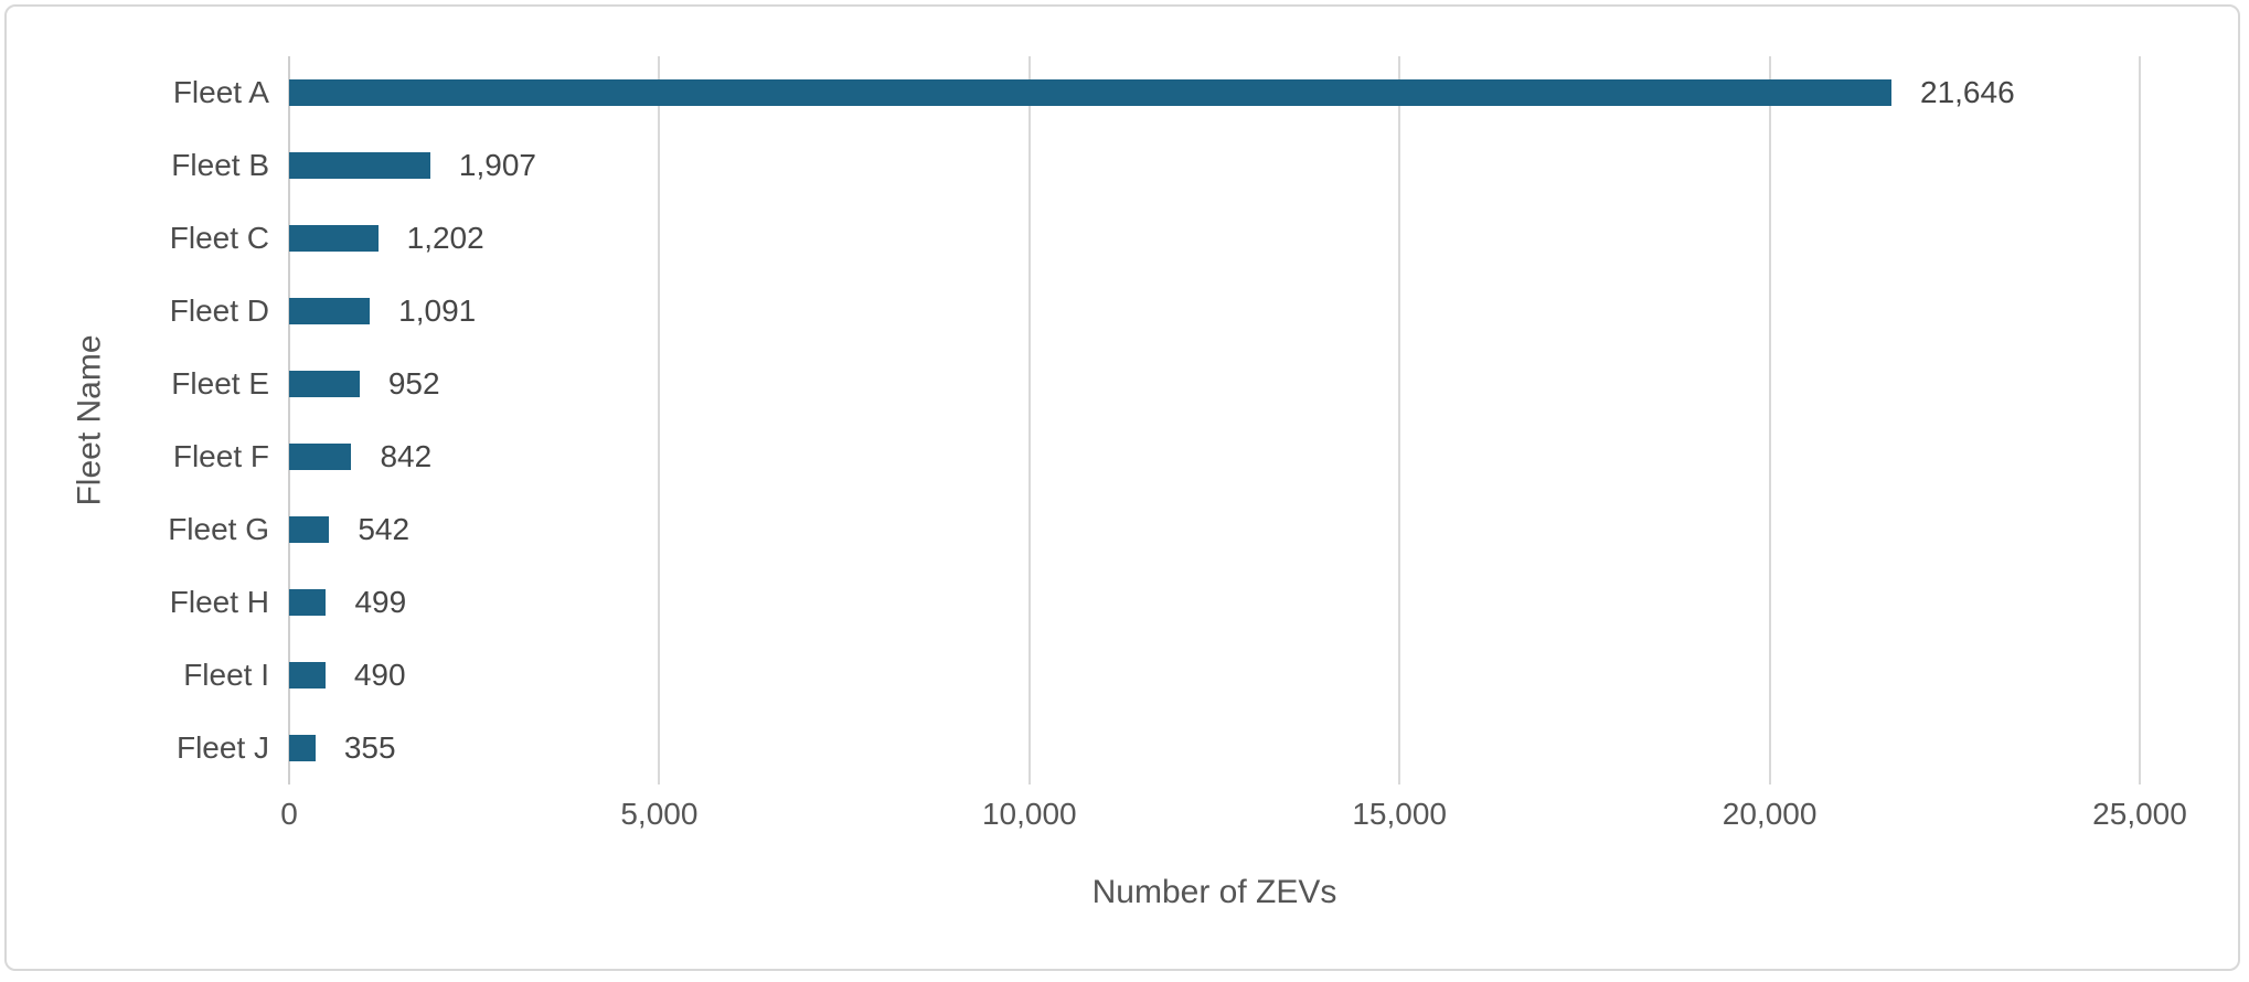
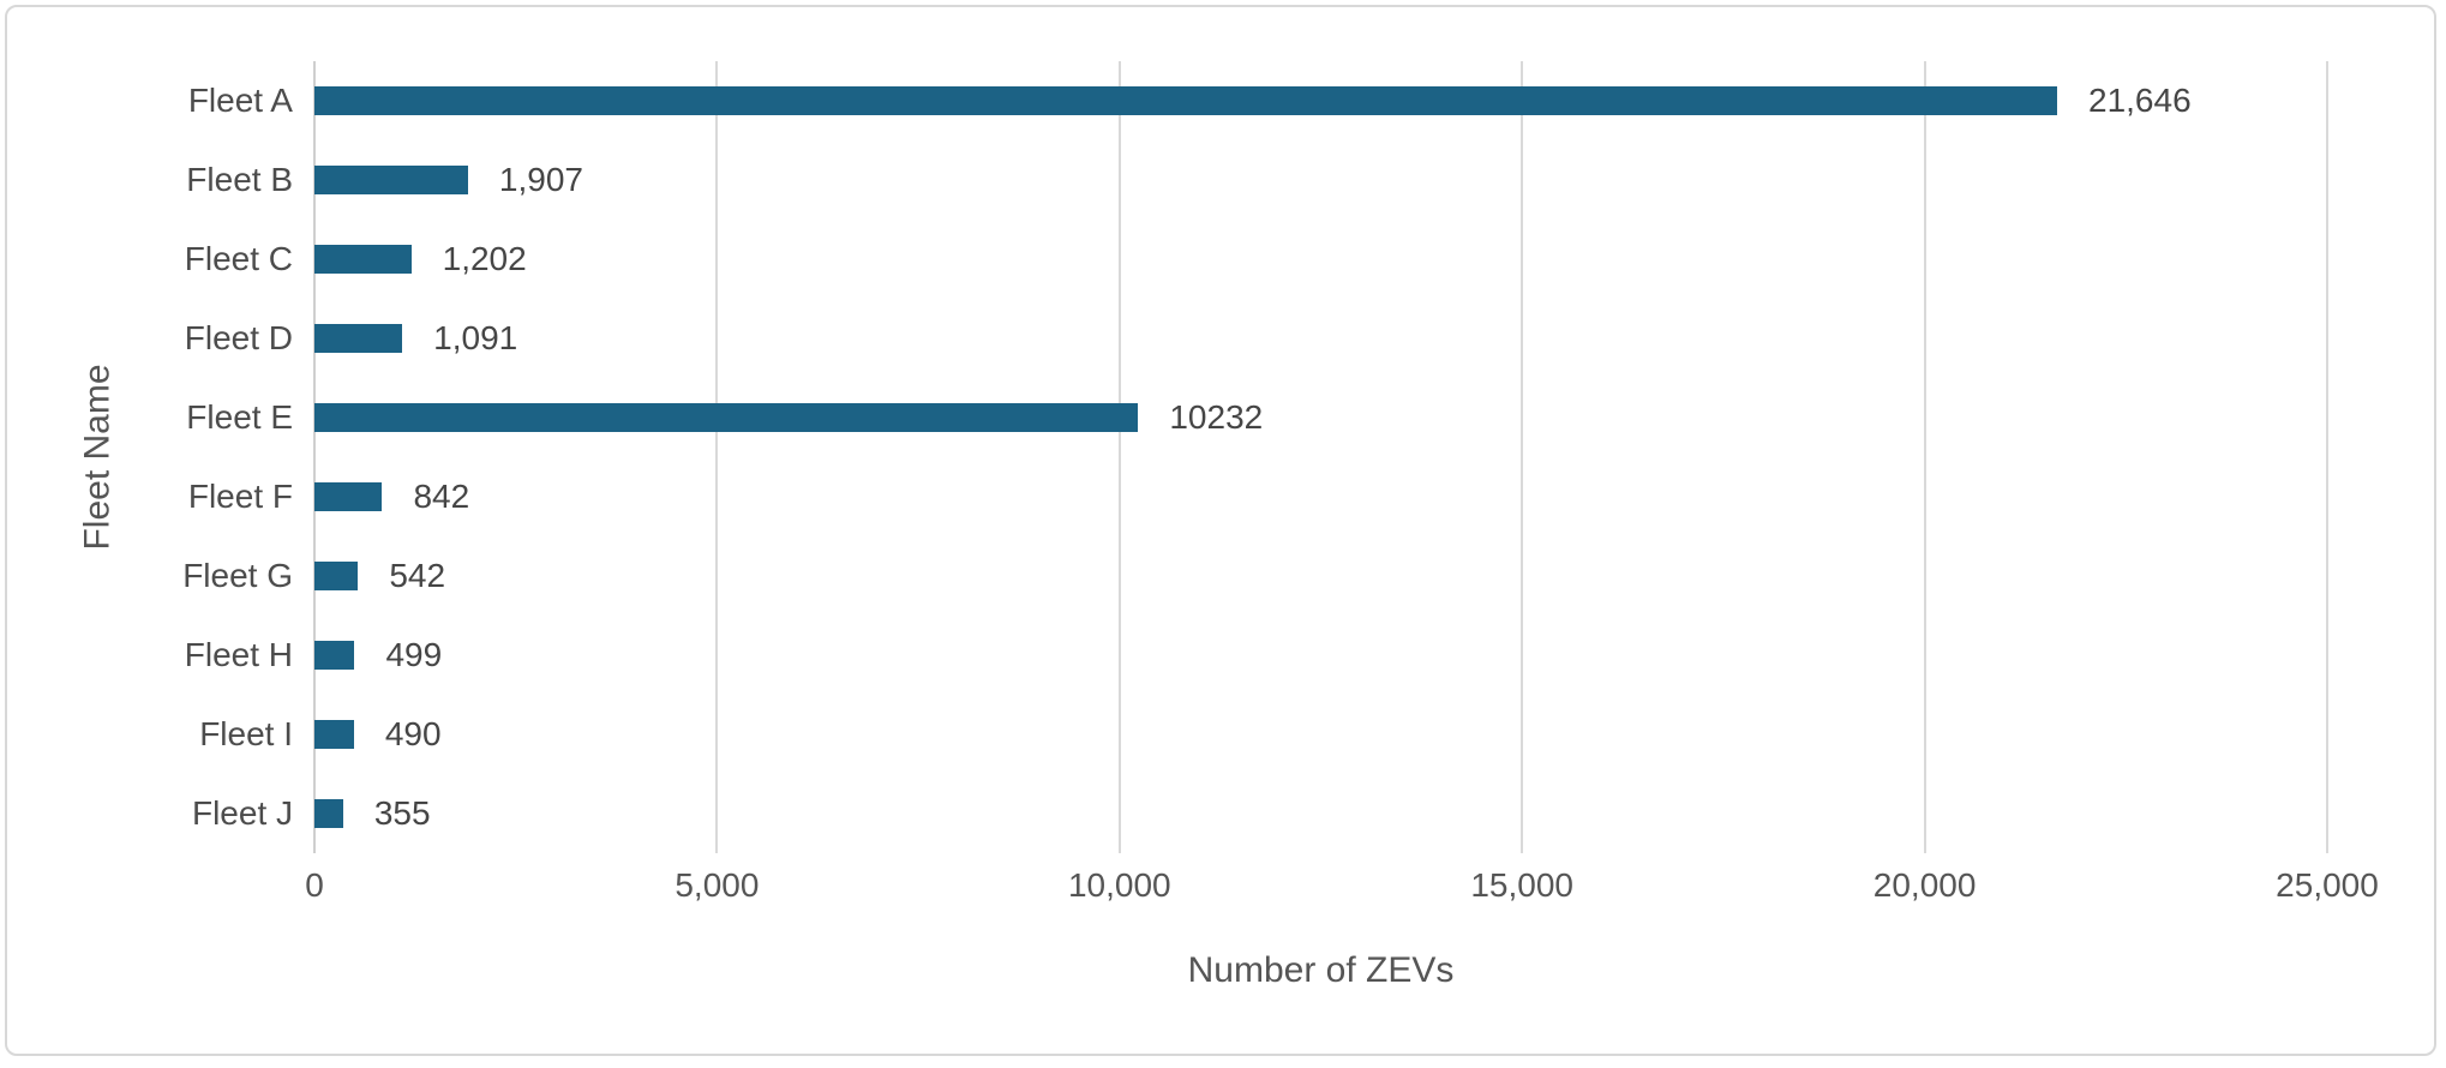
Fleet E: 952 -> 10232
